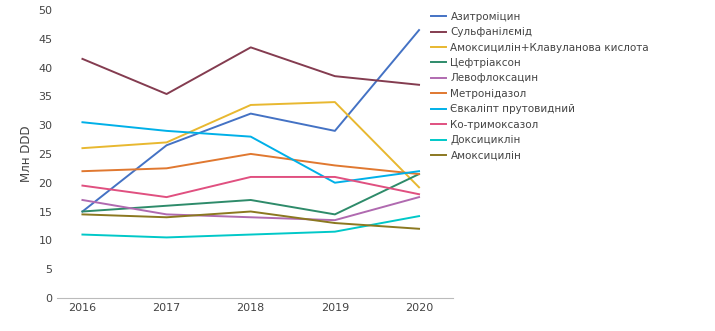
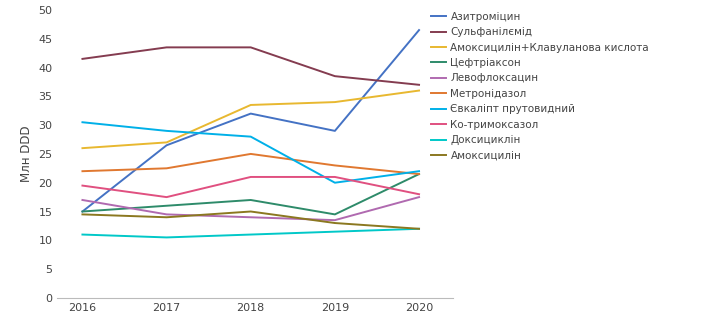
Сульфанілємід/2017: 35.4 -> 43.5
Амоксицилін+Клавуланова кислота/2020: 19.2 -> 36.0
Доксициклін/2020: 14.2 -> 12.0
